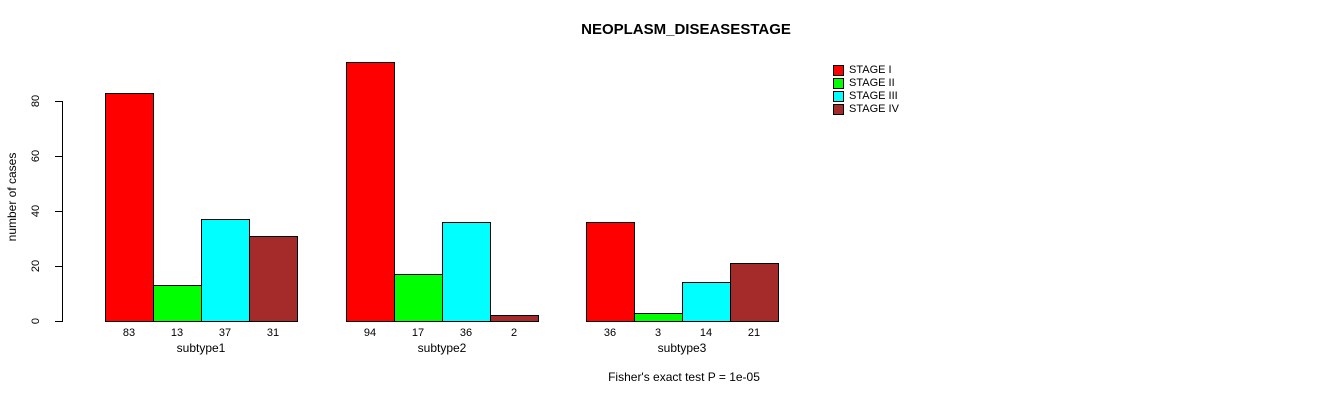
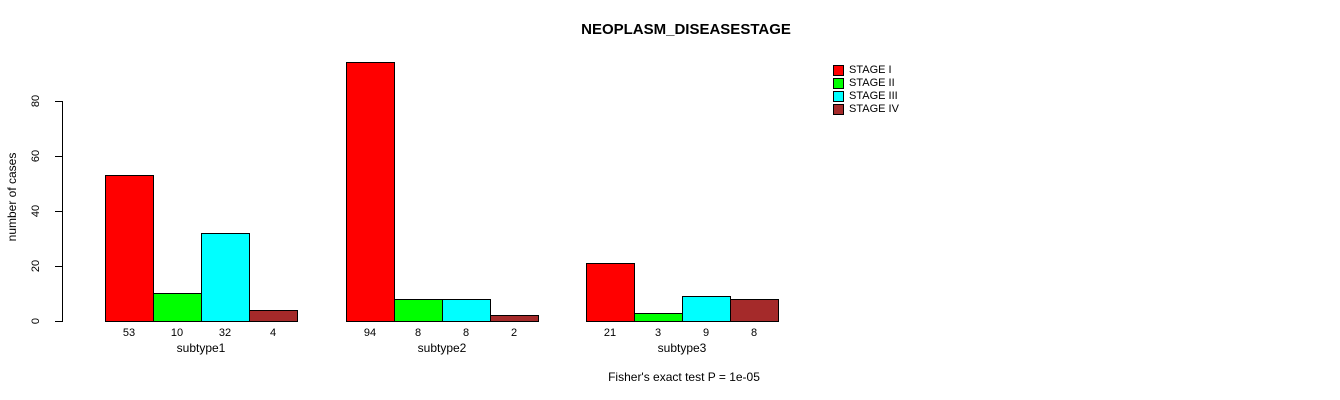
STAGE I/subtype1: 83 -> 53
STAGE II/subtype1: 13 -> 10
STAGE III/subtype1: 37 -> 32
STAGE IV/subtype1: 31 -> 4
STAGE II/subtype2: 17 -> 8
STAGE III/subtype2: 36 -> 8
STAGE I/subtype3: 36 -> 21
STAGE III/subtype3: 14 -> 9
STAGE IV/subtype3: 21 -> 8
